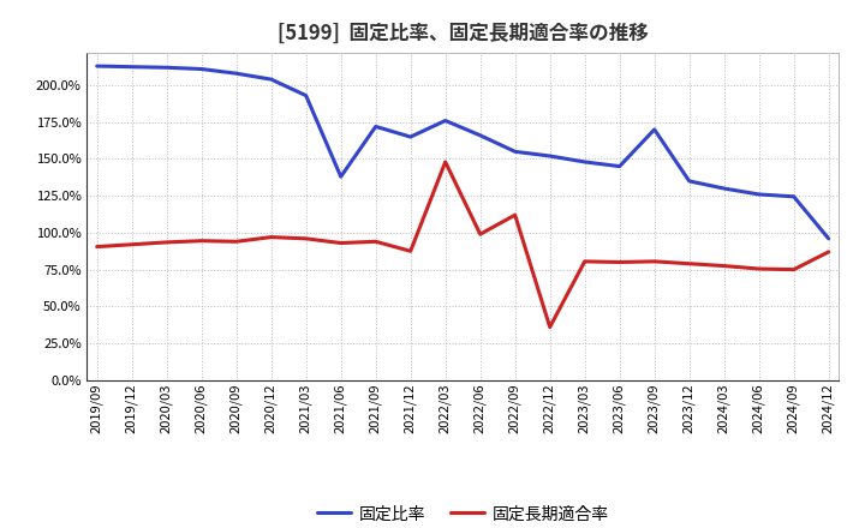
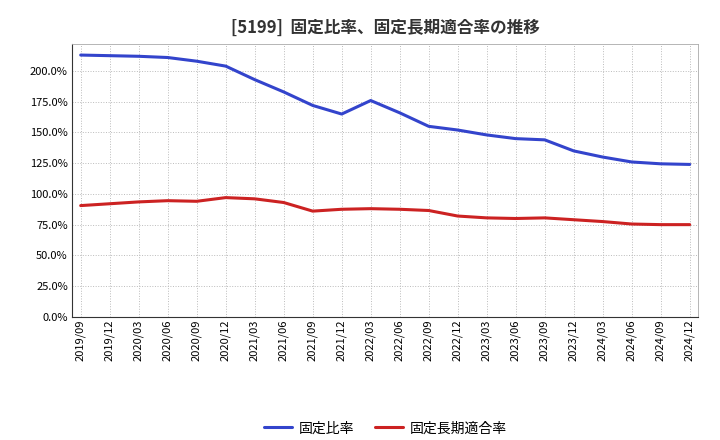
固定比率/2021/06: 138% -> 183%
固定長期適合率/2021/09: 94% -> 86%
固定長期適合率/2022/03: 148% -> 88%
固定長期適合率/2022/06: 99% -> 88%
固定長期適合率/2022/09: 112% -> 86%
固定長期適合率/2022/12: 36% -> 82%
固定比率/2023/09: 170% -> 144%
固定比率/2024/12: 96% -> 124%
固定長期適合率/2024/12: 87% -> 75%
